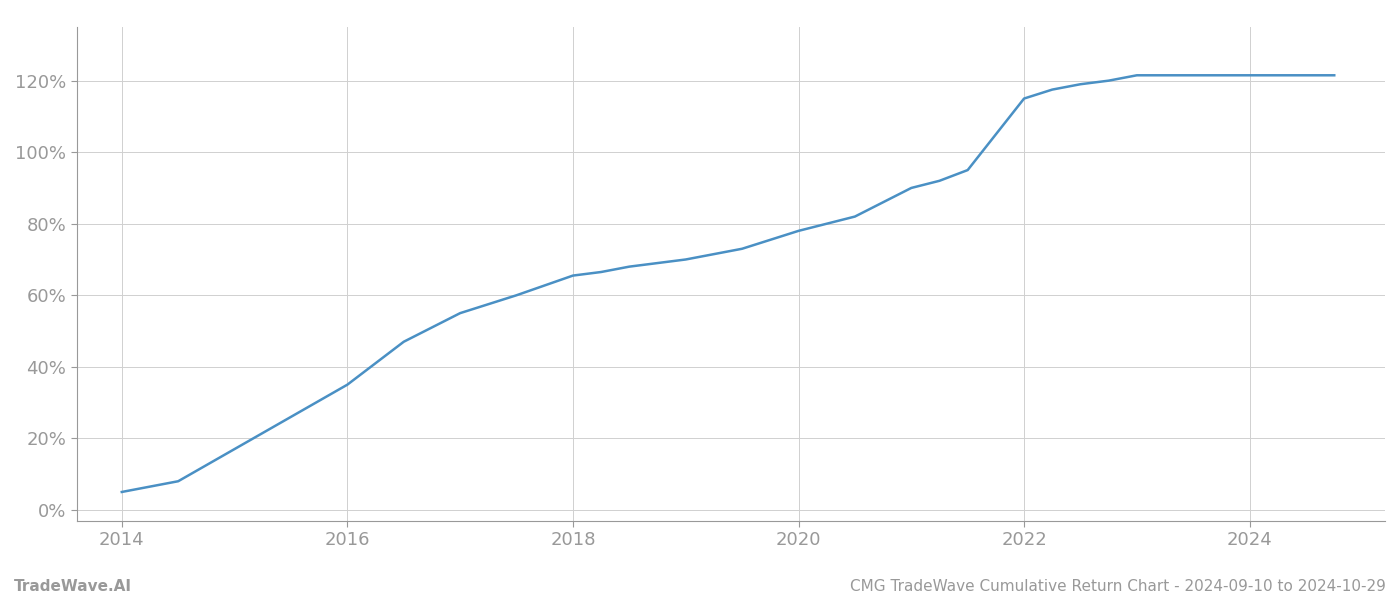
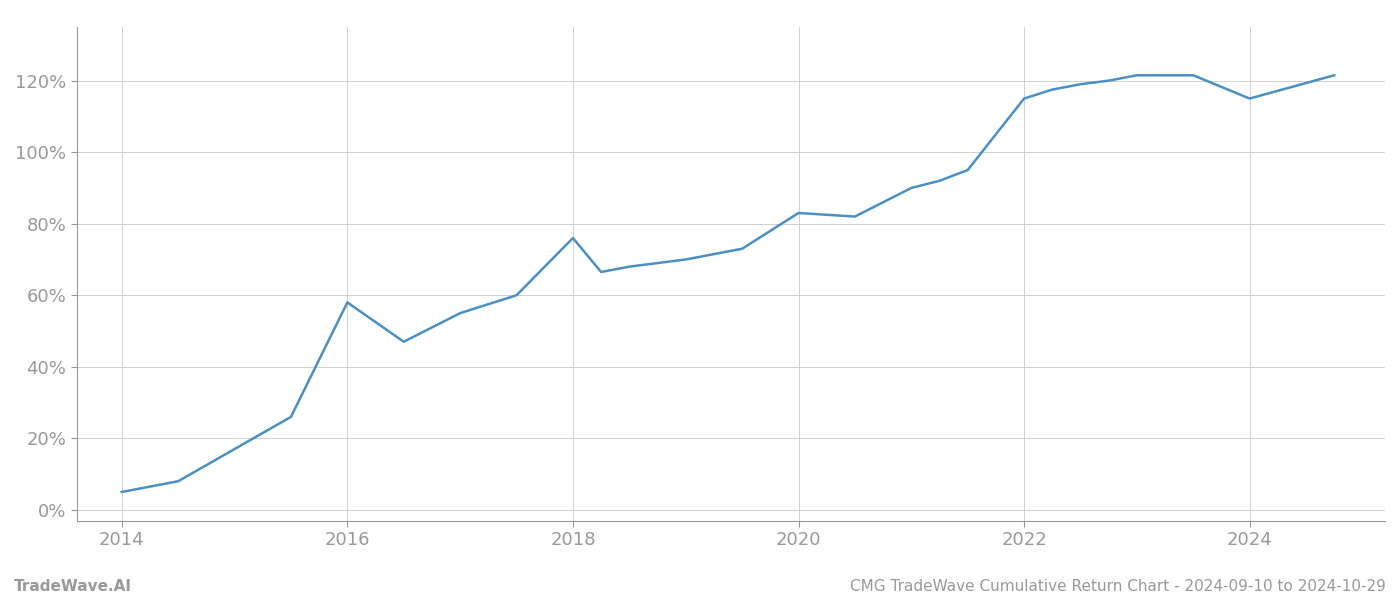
2016: 35.0% -> 58.0%
2018: 65.5% -> 76.0%
2020: 78.0% -> 83.0%
2024: 121.5% -> 115.0%
